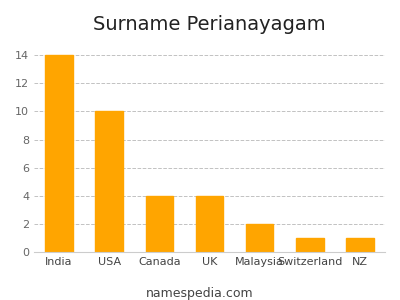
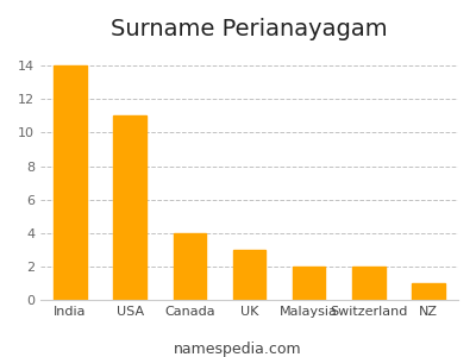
USA: 10 -> 11
UK: 4 -> 3
Switzerland: 1 -> 2
